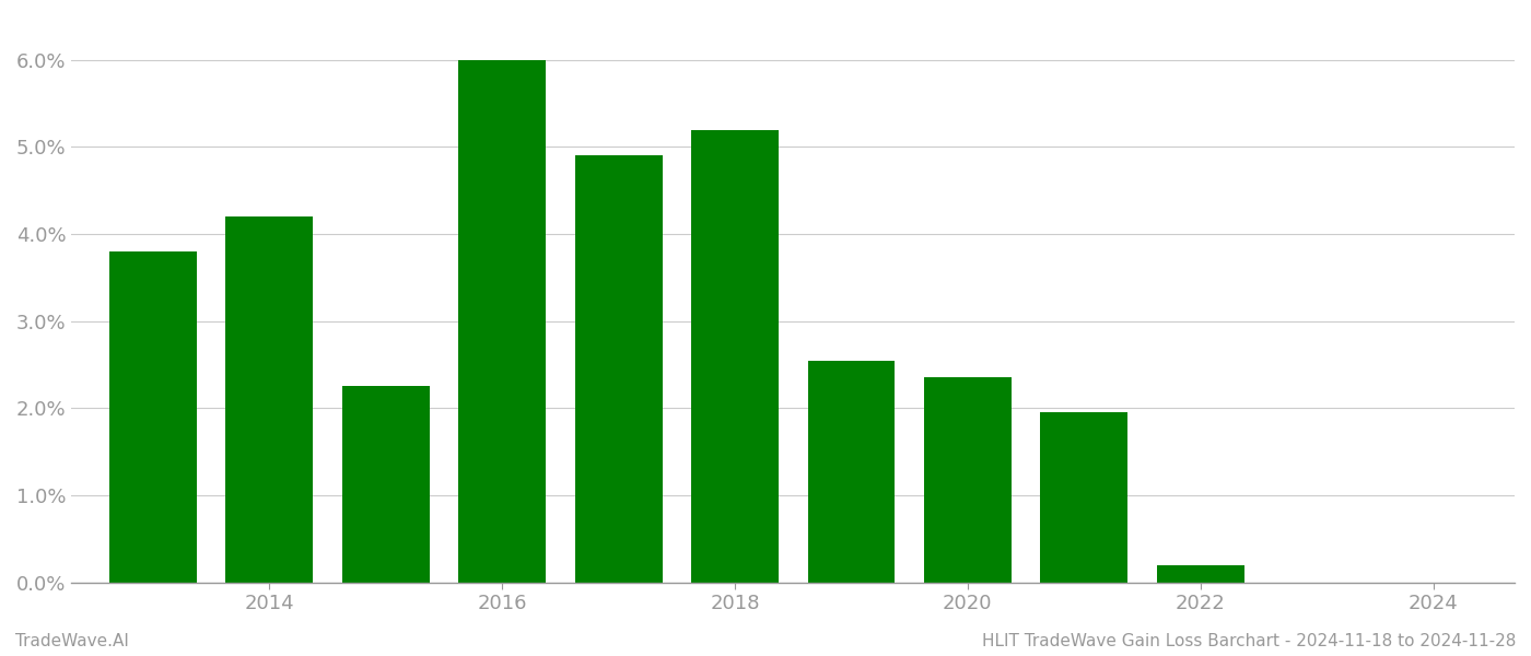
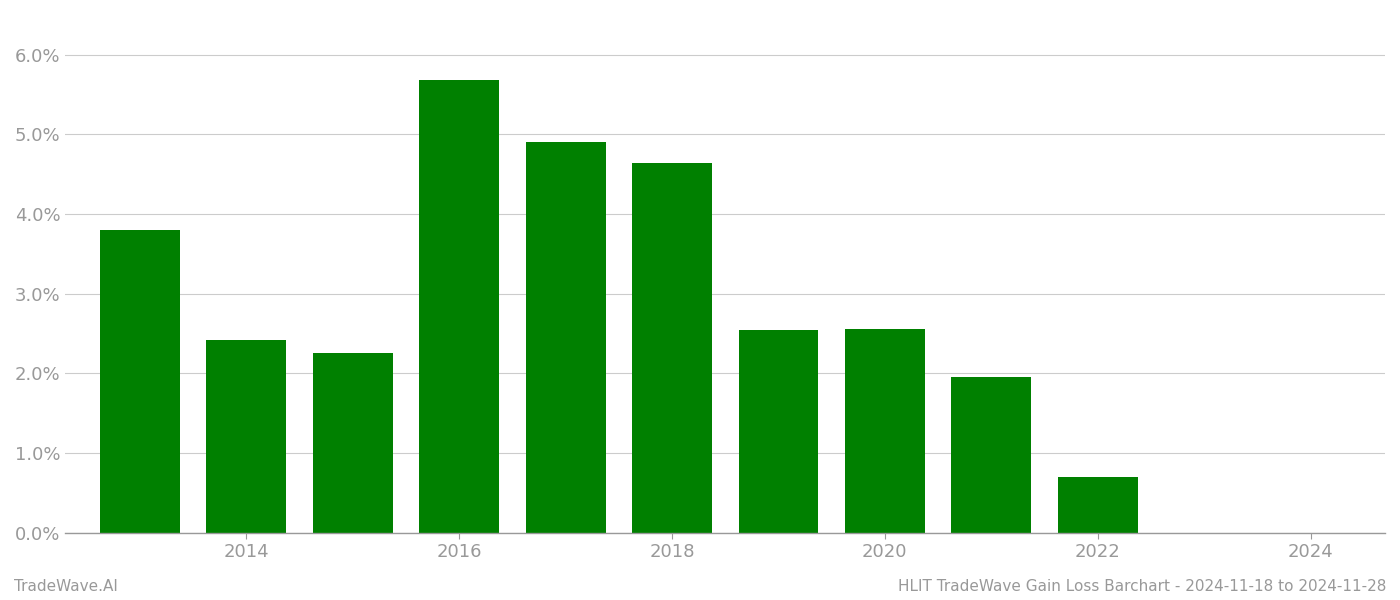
2014: 4.20% -> 2.42%
2016: 6.00% -> 5.68%
2018: 5.20% -> 4.64%
2020: 2.35% -> 2.56%
2022: 0.20% -> 0.70%
